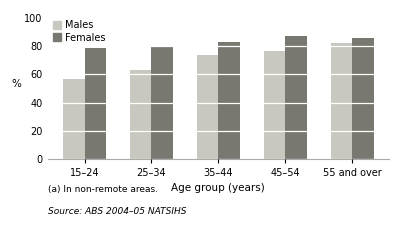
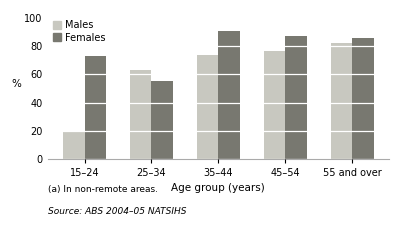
Males/15–24: 57 -> 20
Females/15–24: 79 -> 73
Females/25–34: 80 -> 55
Females/35–44: 83 -> 91
